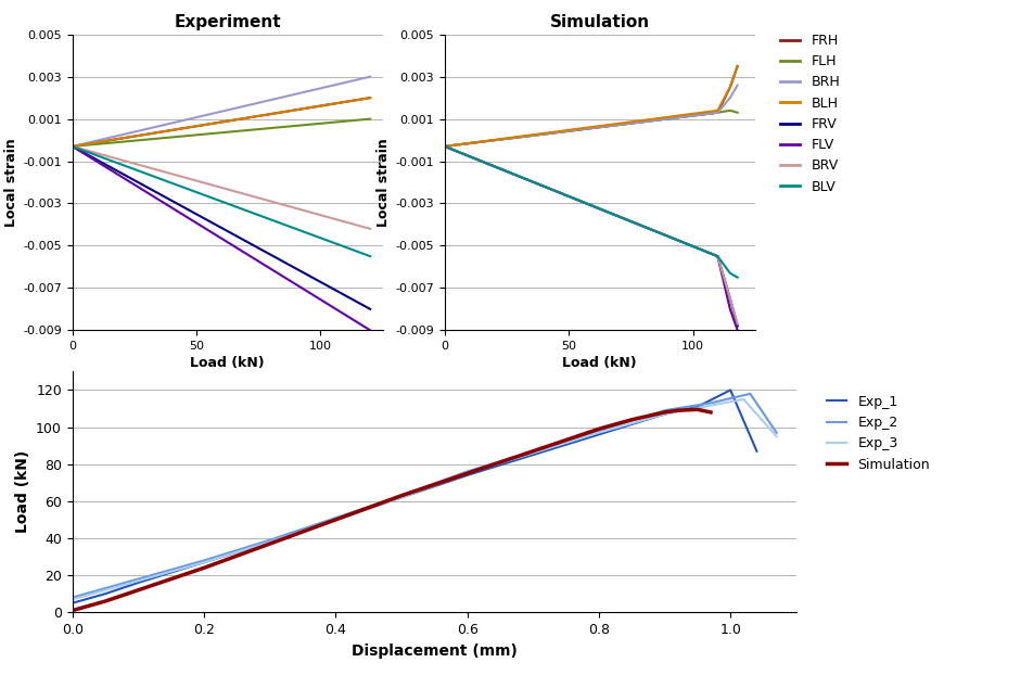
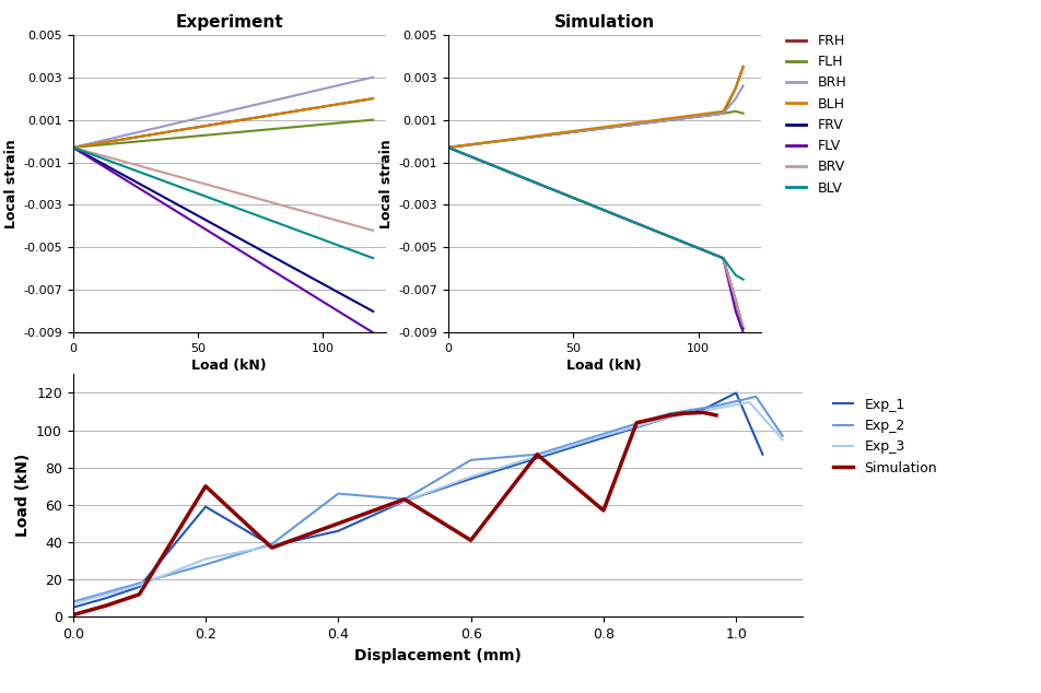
Exp_1/0.2: 27 -> 59
Exp_3/0.2: 27 -> 31
Simulation/0.2: 24 -> 70
Exp_1/0.4: 50 -> 46
Exp_2/0.4: 51 -> 66
Exp_2/0.6: 76 -> 84
Simulation/0.6: 75 -> 41
Simulation/0.8: 99 -> 57
